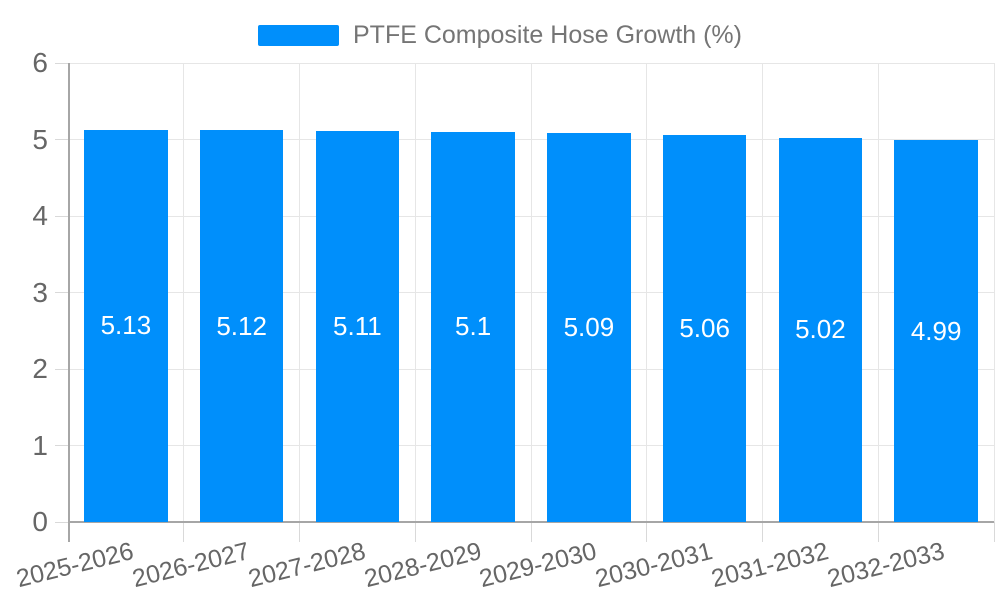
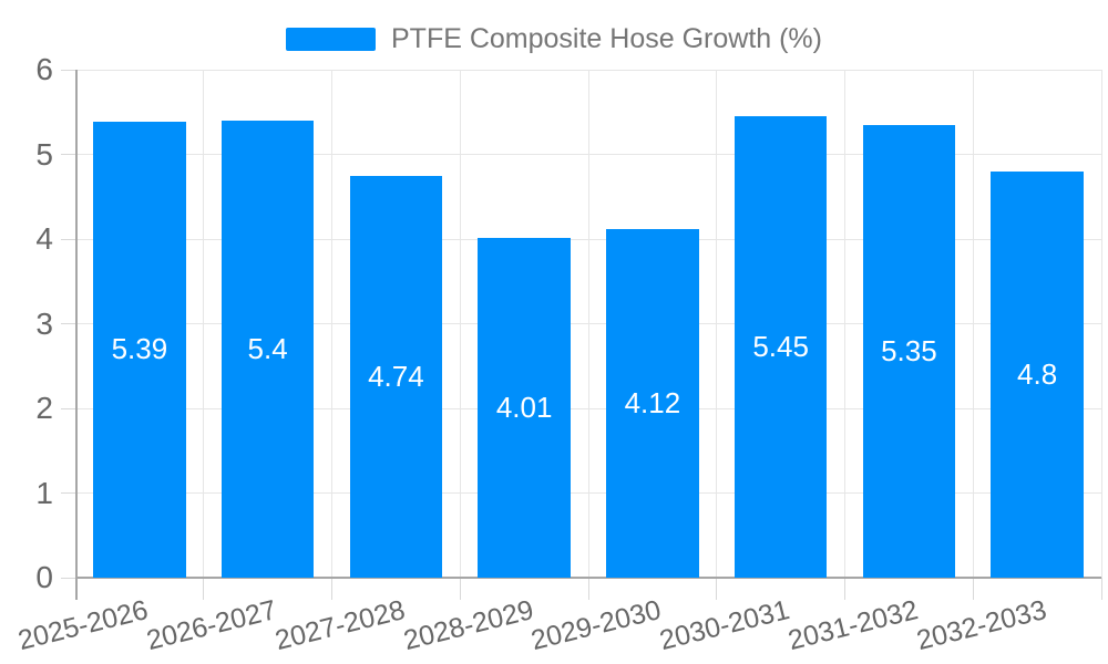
2025-2026: 5.13 -> 5.39
2026-2027: 5.12 -> 5.4
2027-2028: 5.11 -> 4.74
2028-2029: 5.1 -> 4.01
2029-2030: 5.09 -> 4.12
2030-2031: 5.06 -> 5.45
2031-2032: 5.02 -> 5.35
2032-2033: 4.99 -> 4.8
